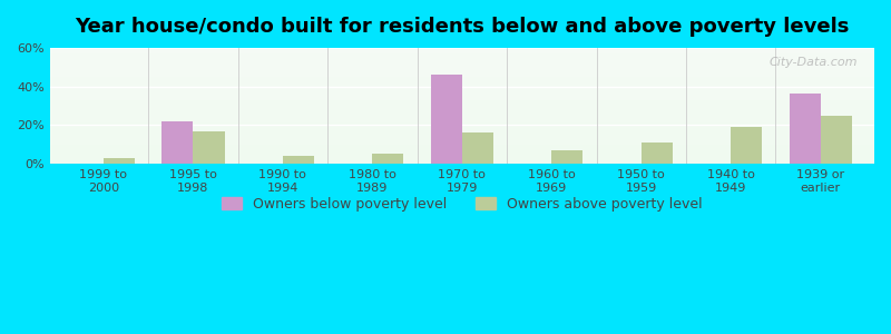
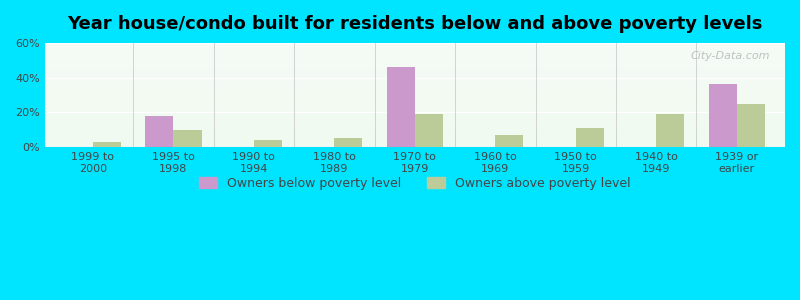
Owners below poverty level/1995 to 1998: 22% -> 18%
Owners above poverty level/1995 to 1998: 17% -> 10%
Owners above poverty level/1970 to 1979: 16% -> 19%
